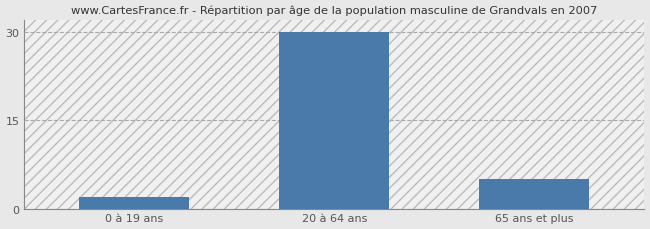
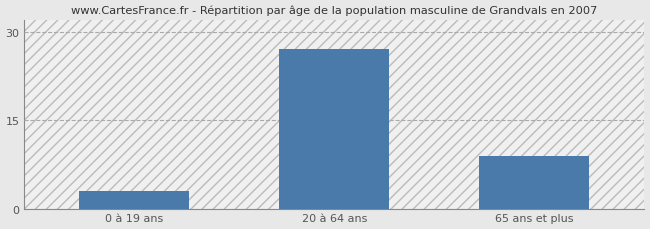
0 à 19 ans: 2 -> 3
20 à 64 ans: 30 -> 27
65 ans et plus: 5 -> 9
